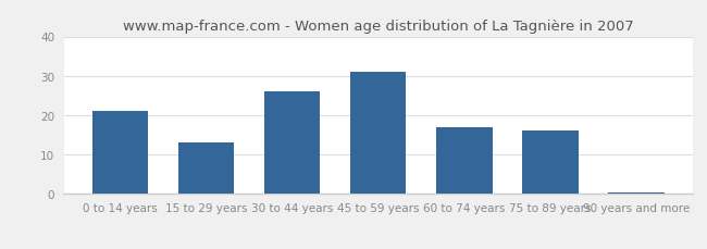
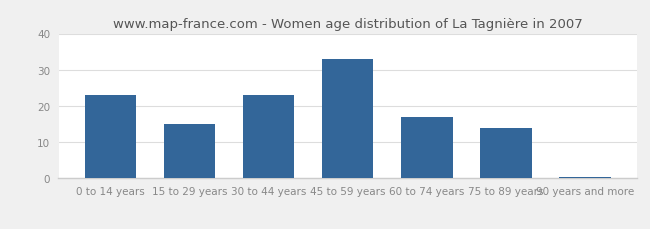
0 to 14 years: 21.0 -> 23.0
15 to 29 years: 13.0 -> 15.0
30 to 44 years: 26.0 -> 23.0
45 to 59 years: 31.0 -> 33.0
75 to 89 years: 16.0 -> 14.0
